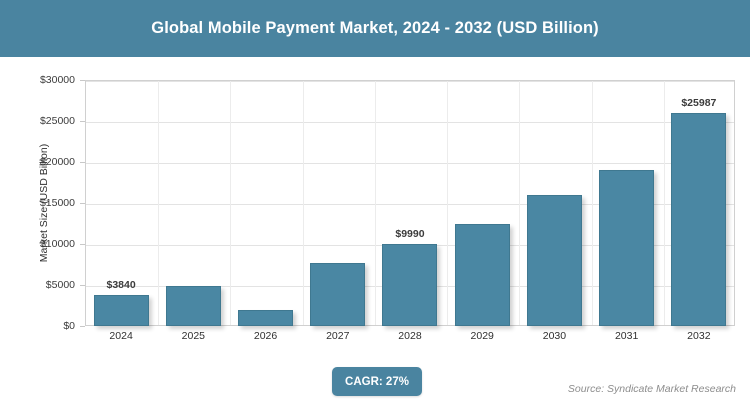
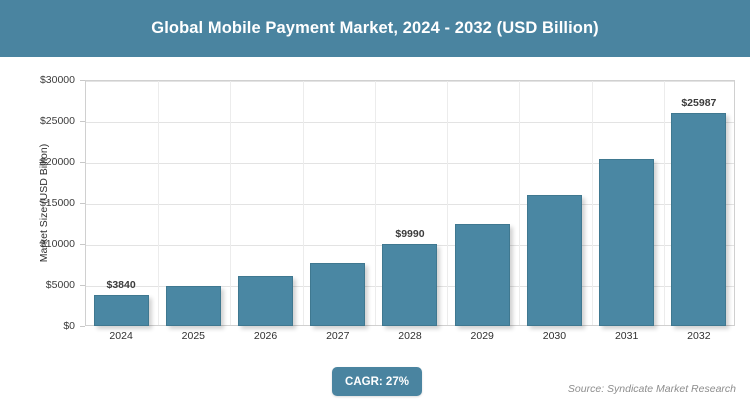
2026: $2000 -> $6000
2031: $19000 -> $20000
